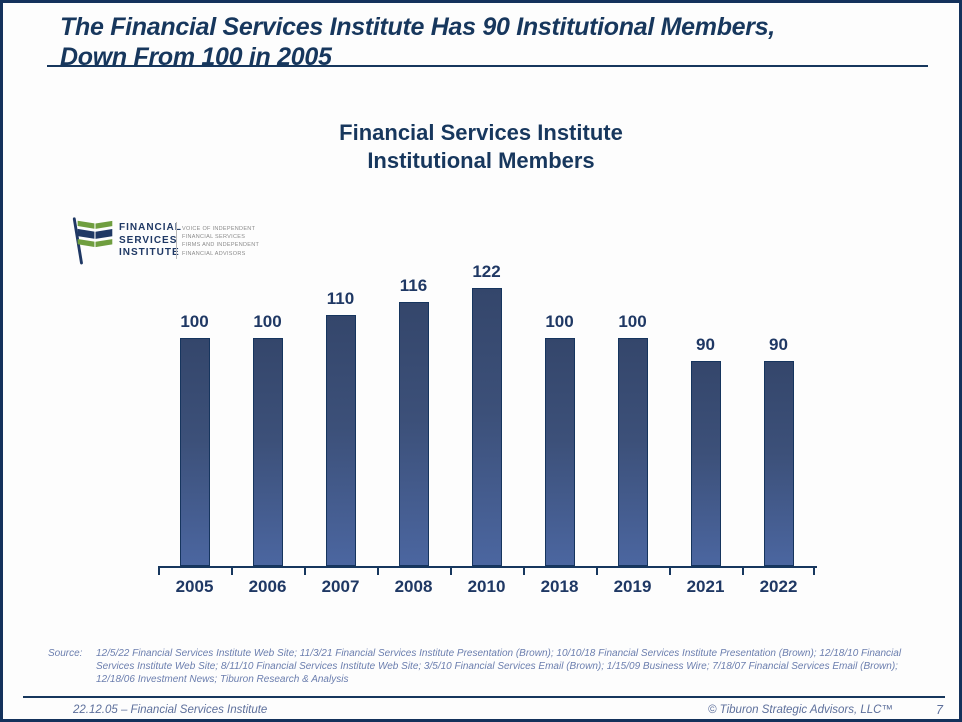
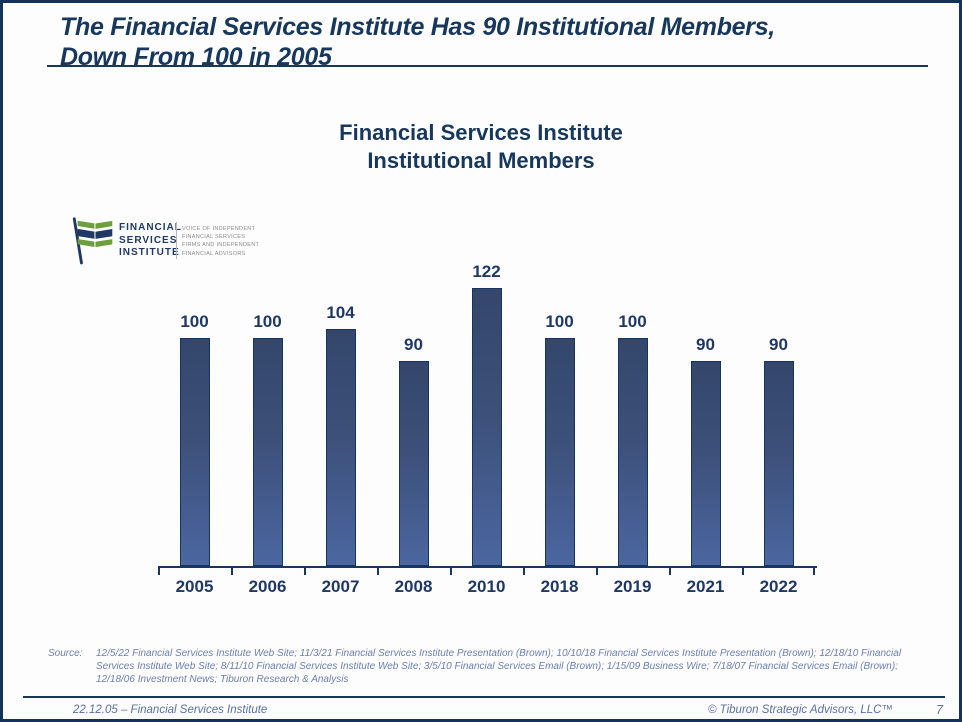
2007: 110 -> 104
2008: 116 -> 90
